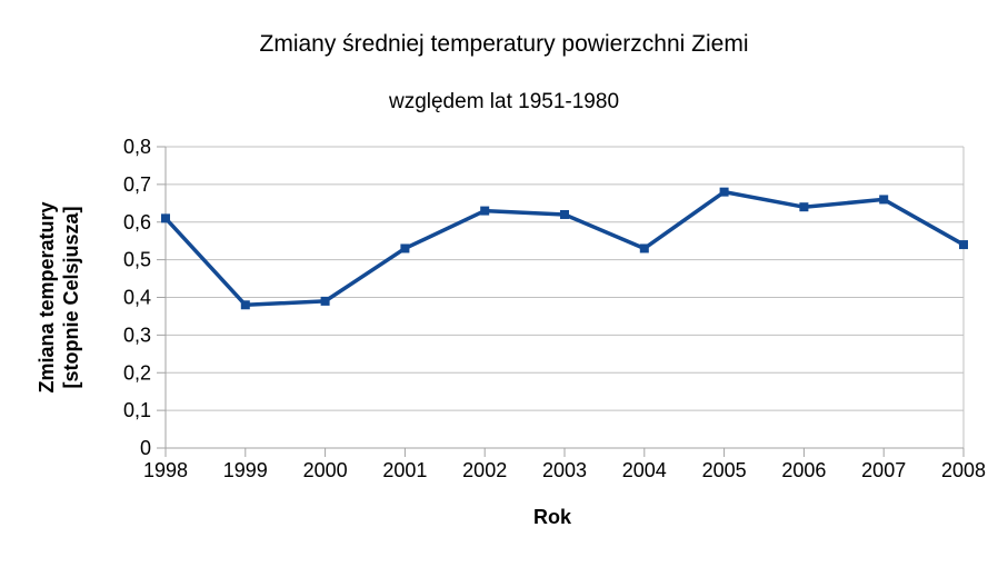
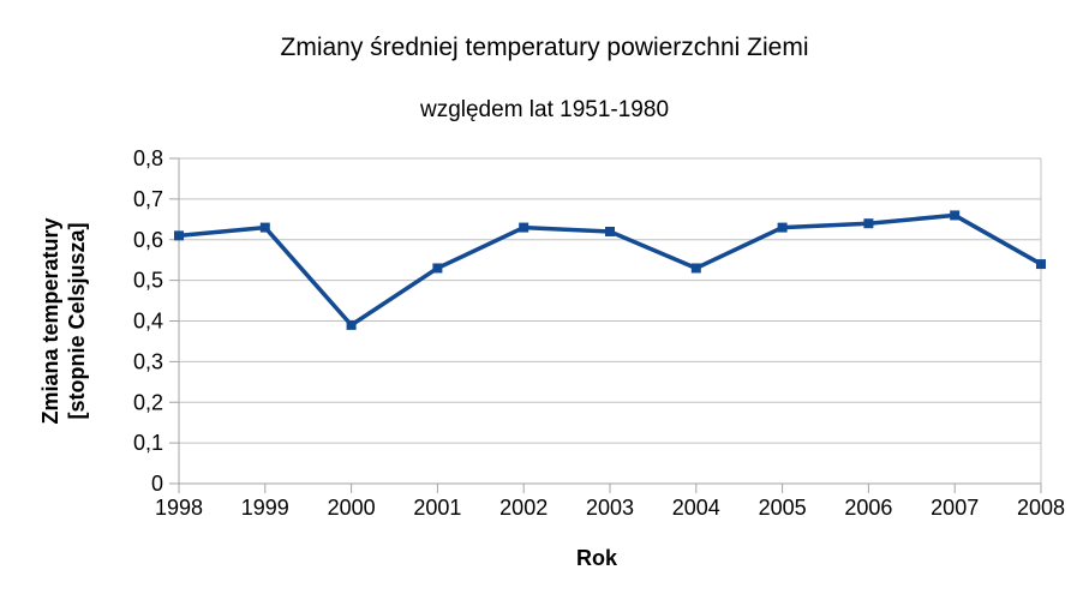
1999: 0,38 -> 0,63
2005: 0,68 -> 0,63
